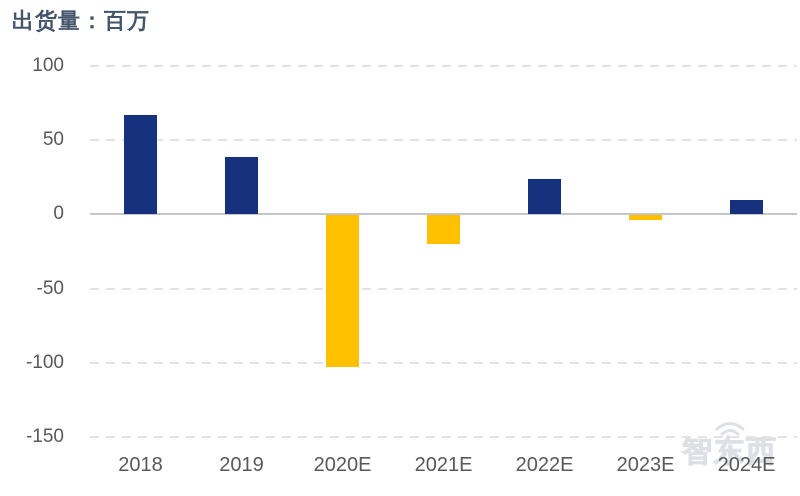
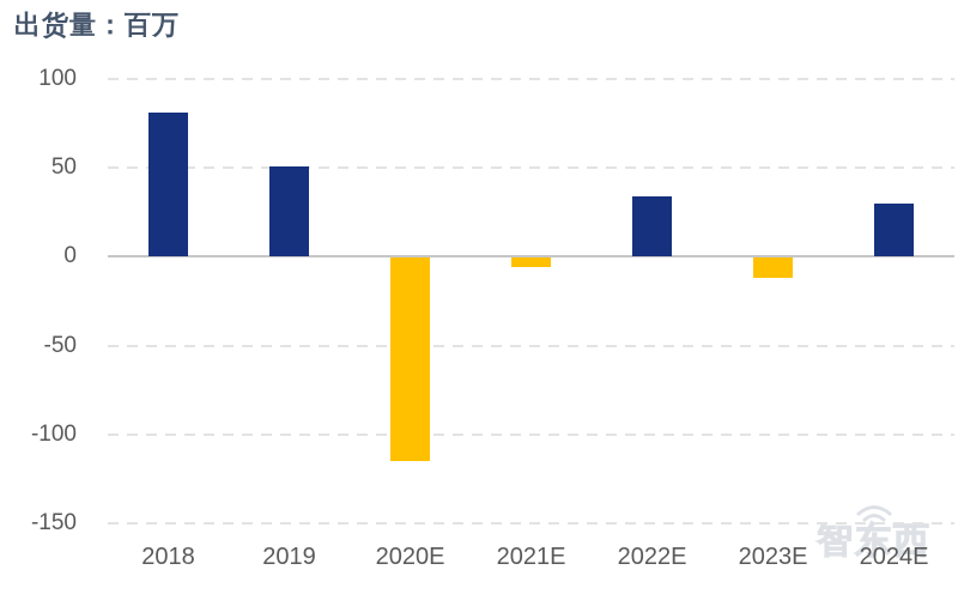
2018: 67 -> 81
2019: 39 -> 51
2020E: -102 -> -114
2021E: -19 -> -5
2022E: 24 -> 34
2023E: -3 -> -11
2024E: 10 -> 30
